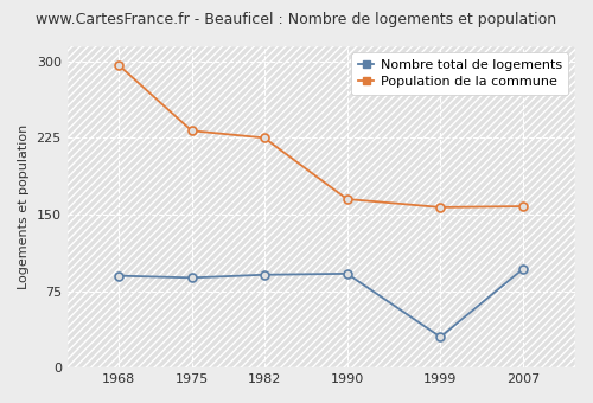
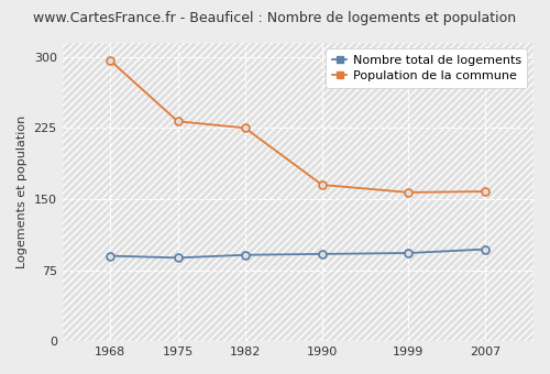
Nombre total de logements/1999: 30 -> 93
